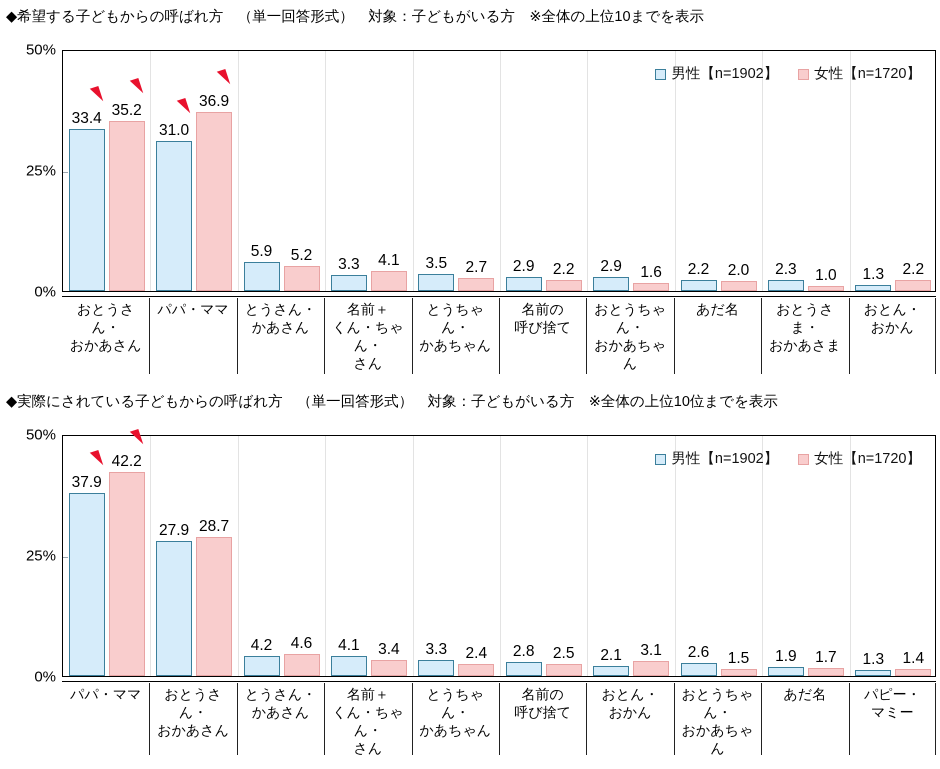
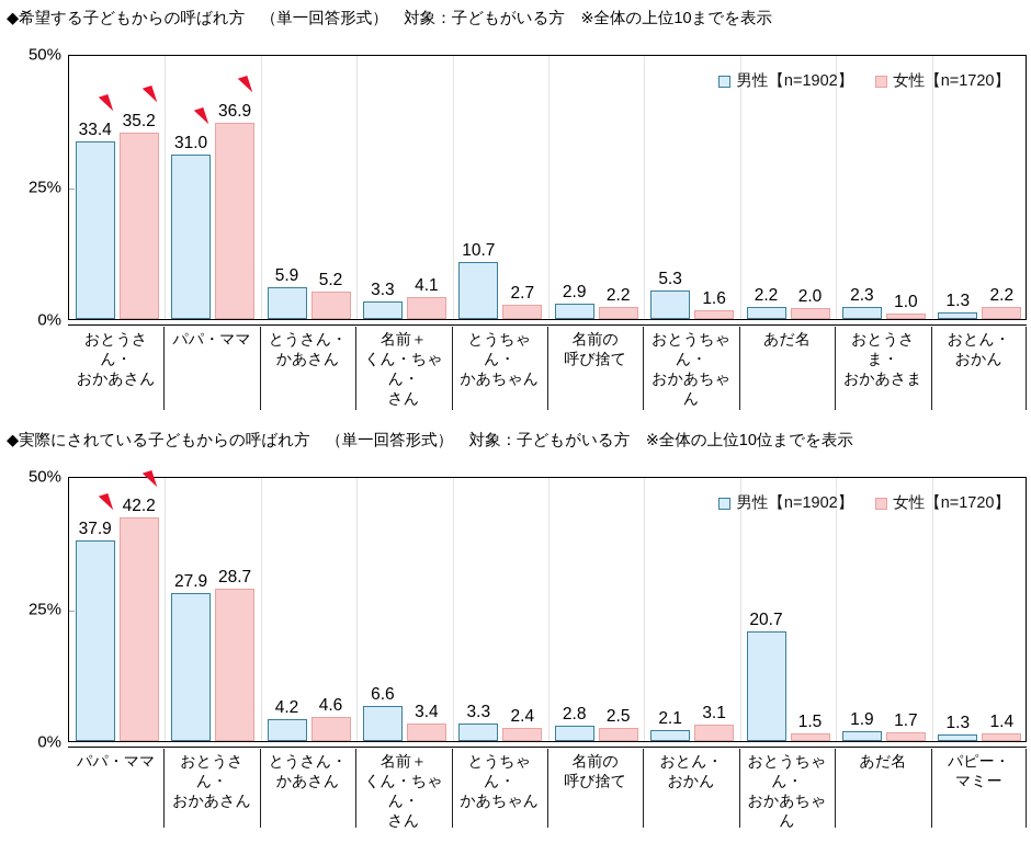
◆希望する子どもからの呼ばれ方 （単一回答形式） 対象：子どもがいる方 ※全体の上位10までを表示/男性【n=1902】/とうちゃん・ かあちゃん: 3.5 -> 10.7
◆希望する子どもからの呼ばれ方 （単一回答形式） 対象：子どもがいる方 ※全体の上位10までを表示/男性【n=1902】/おとうちゃん・ おかあちゃん: 2.9 -> 5.3
◆実際にされている子どもからの呼ばれ方 （単一回答形式） 対象：子どもがいる方 ※全体の上位10位までを表示/男性【n=1902】/名前＋ くん・ちゃん・ さん: 4.1 -> 6.6
◆実際にされている子どもからの呼ばれ方 （単一回答形式） 対象：子どもがいる方 ※全体の上位10位までを表示/男性【n=1902】/おとうちゃん・ おかあちゃん: 2.6 -> 20.7
